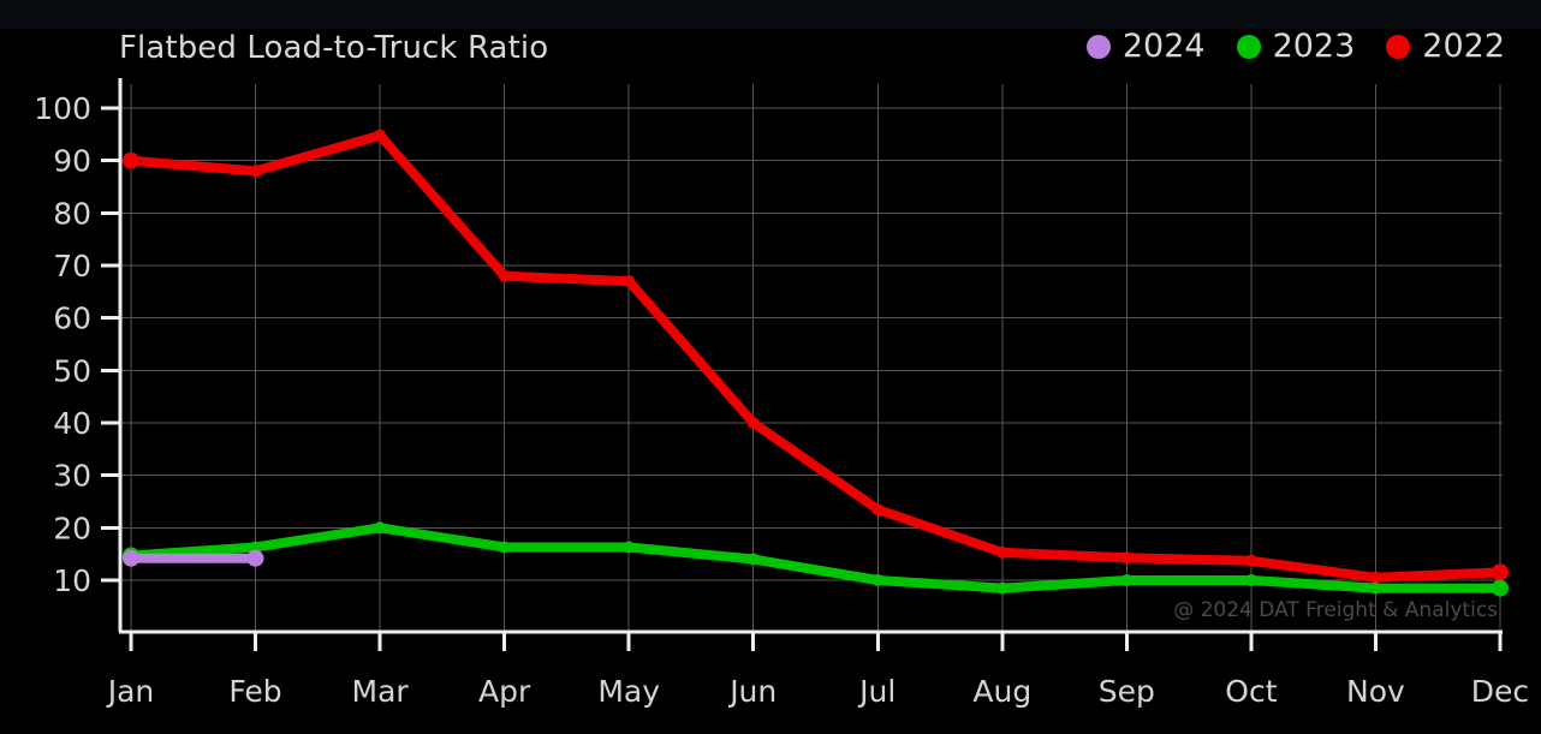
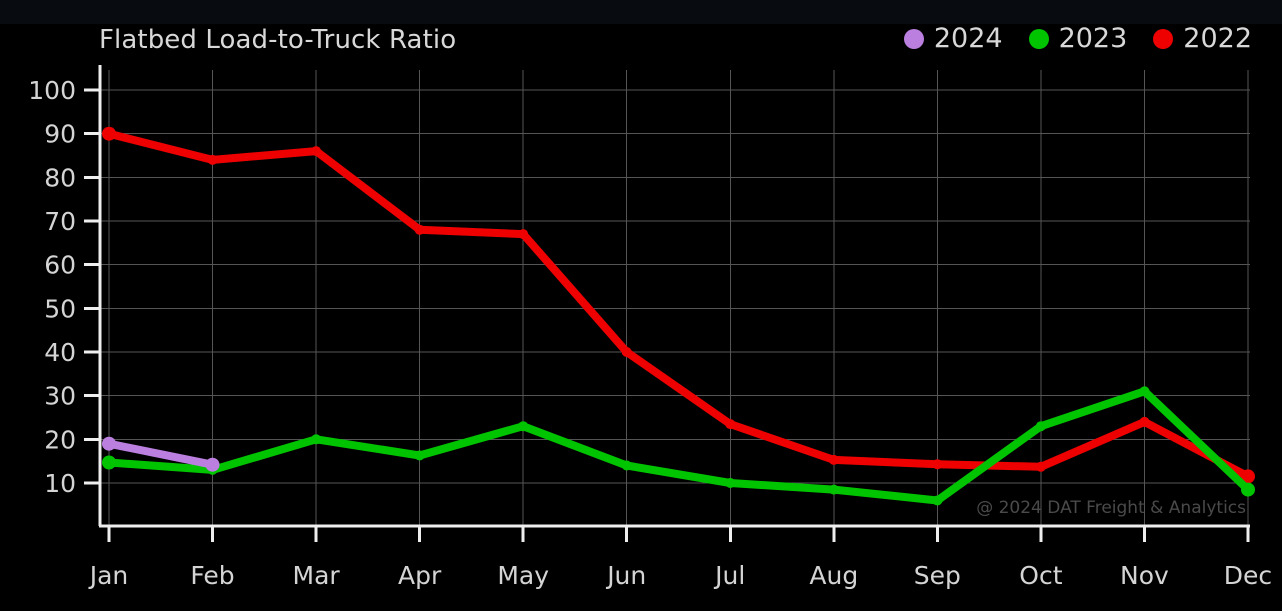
2024/Jan: 14 -> 19
2023/Feb: 16 -> 13
2022/Feb: 88 -> 84
2022/Mar: 95 -> 86
2023/May: 16 -> 23
2023/Sep: 10 -> 6
2023/Oct: 10 -> 23
2023/Nov: 8 -> 31
2022/Nov: 10 -> 24
